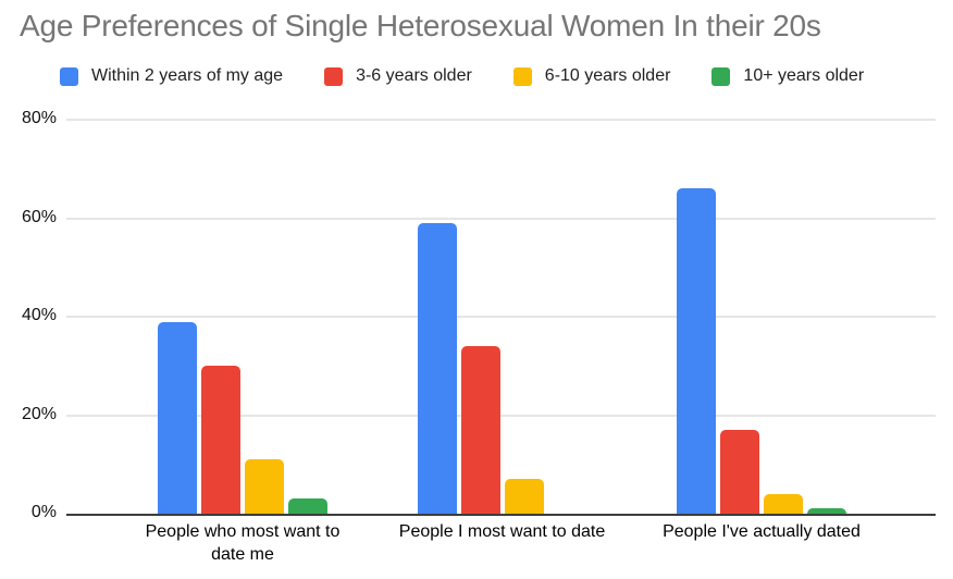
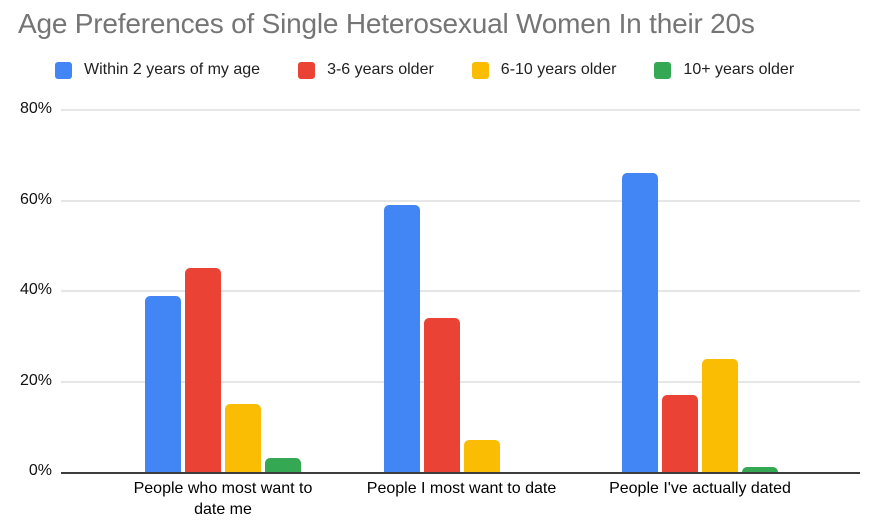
3-6 years older/People who most want to date me: 30% -> 45%
6-10 years older/People who most want to date me: 11% -> 15%
6-10 years older/People I've actually dated: 4% -> 25%
